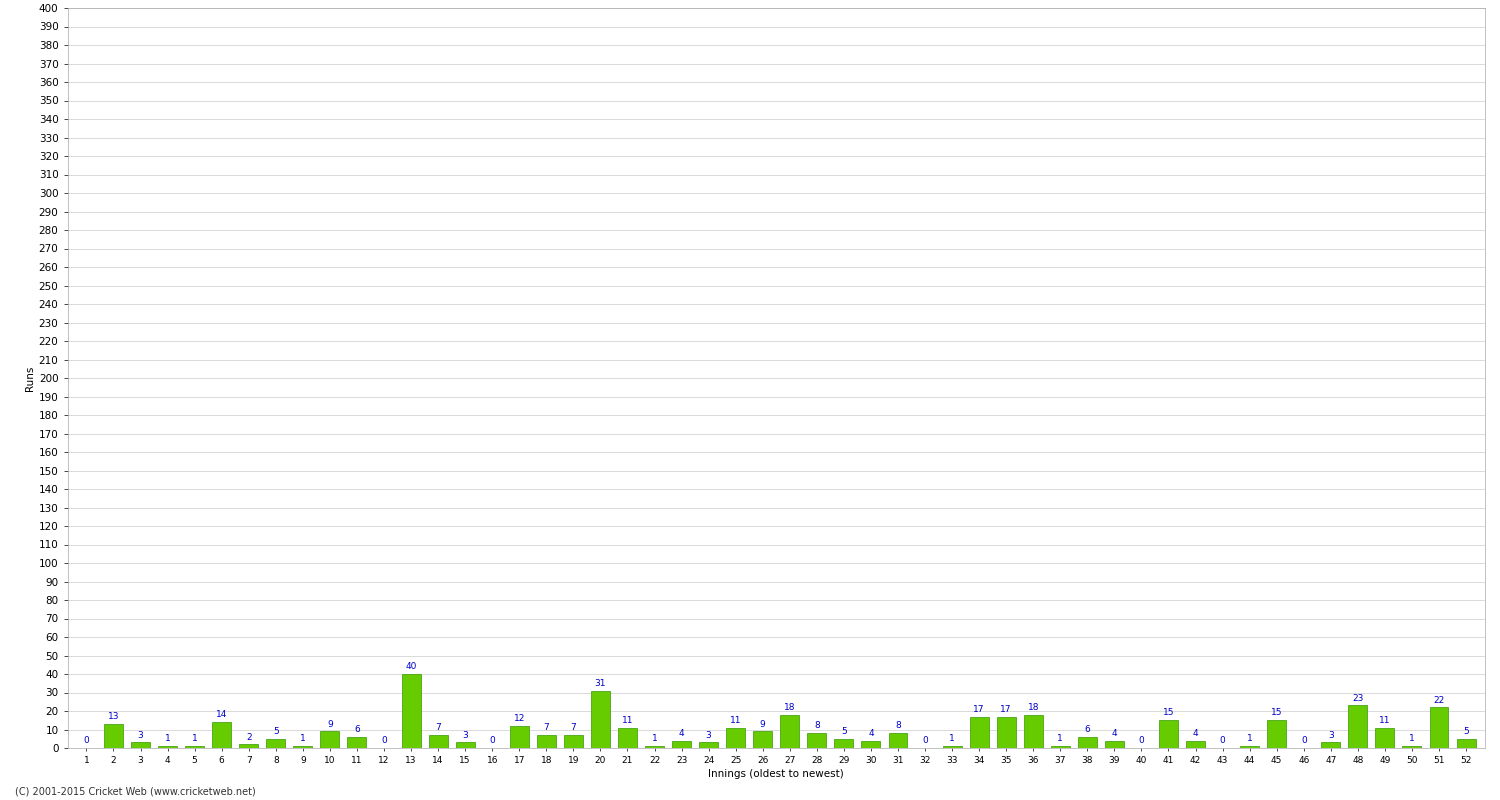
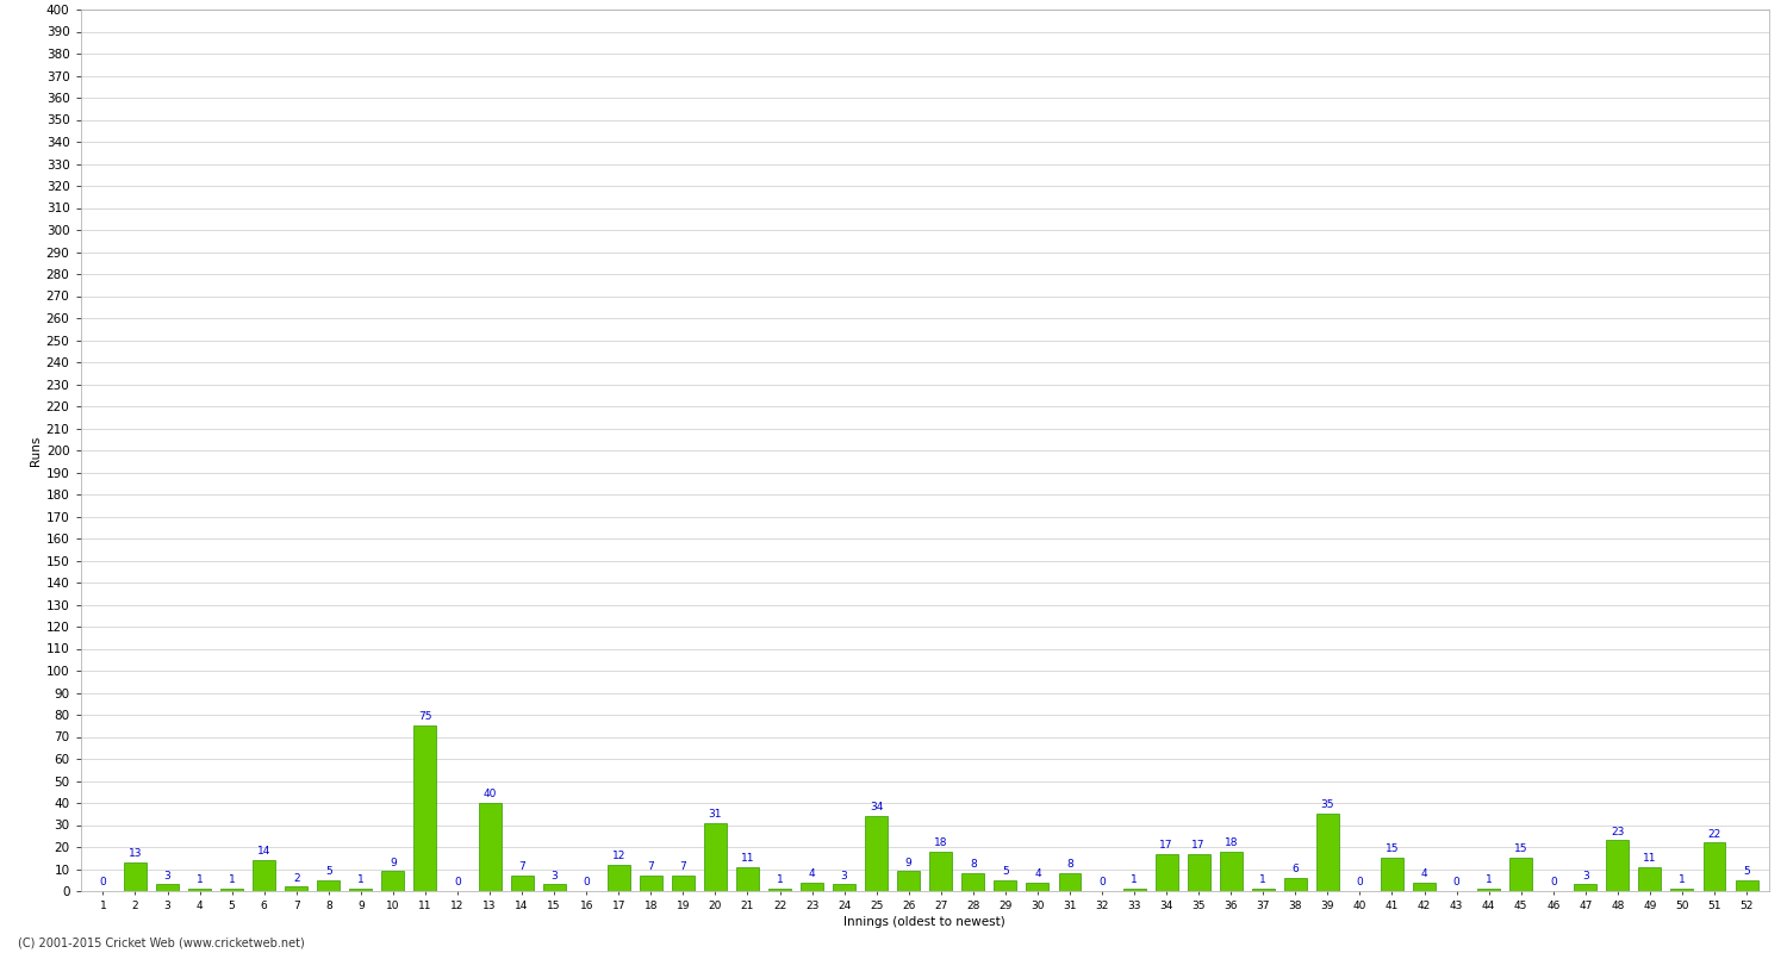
11: 6 -> 75
25: 11 -> 34
39: 4 -> 35
